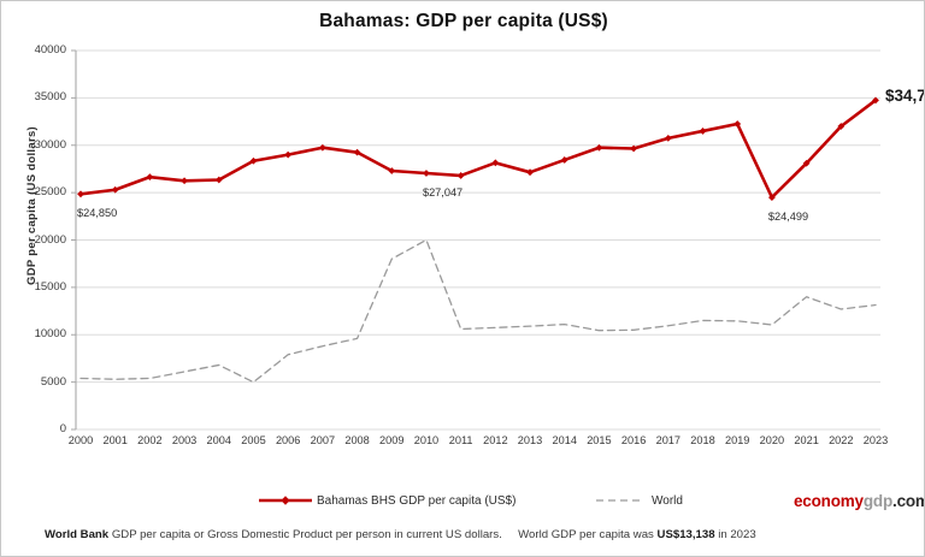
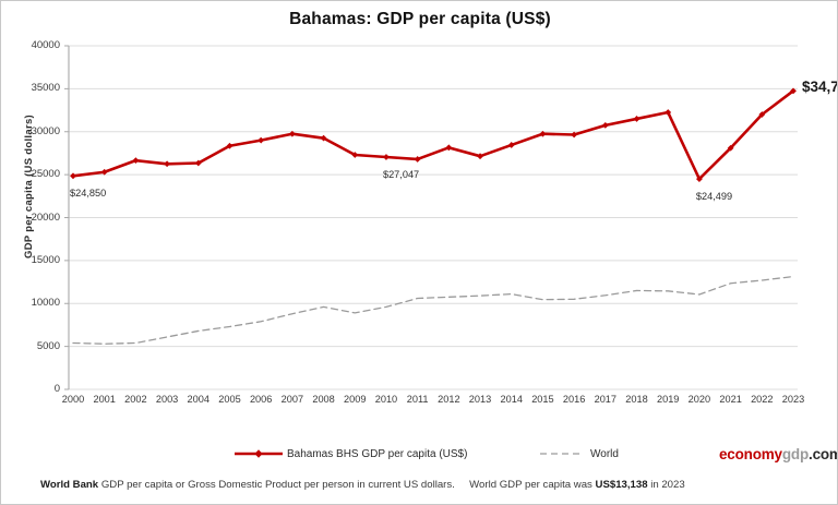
World/2005: 5000 -> 7000
World/2009: 18000 -> 9000
World/2010: 20000 -> 10000
World/2021: 14000 -> 12000
